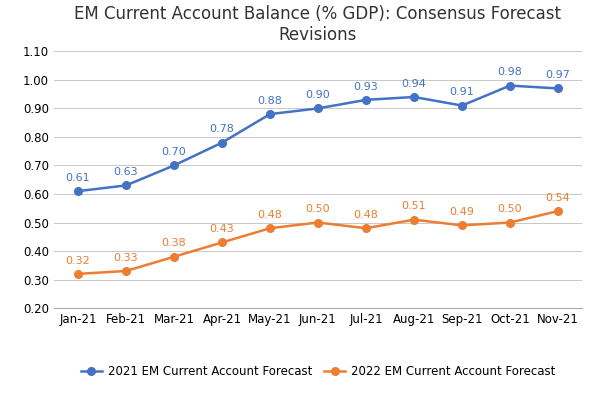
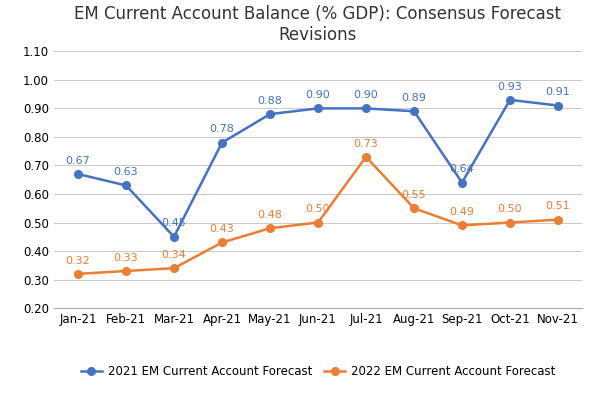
2021 EM Current Account Forecast/Jan-21: 0.61 -> 0.67
2021 EM Current Account Forecast/Mar-21: 0.70 -> 0.45
2022 EM Current Account Forecast/Mar-21: 0.38 -> 0.34
2021 EM Current Account Forecast/Jul-21: 0.93 -> 0.90
2022 EM Current Account Forecast/Jul-21: 0.48 -> 0.73
2021 EM Current Account Forecast/Aug-21: 0.94 -> 0.89
2022 EM Current Account Forecast/Aug-21: 0.51 -> 0.55
2021 EM Current Account Forecast/Sep-21: 0.91 -> 0.64
2021 EM Current Account Forecast/Oct-21: 0.98 -> 0.93
2021 EM Current Account Forecast/Nov-21: 0.97 -> 0.91
2022 EM Current Account Forecast/Nov-21: 0.54 -> 0.51
